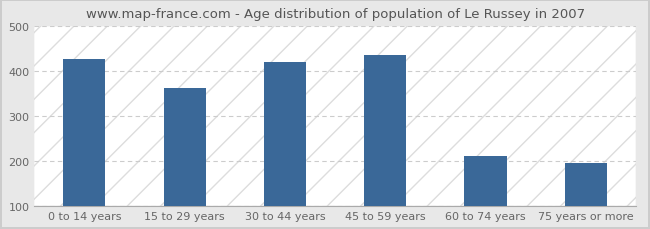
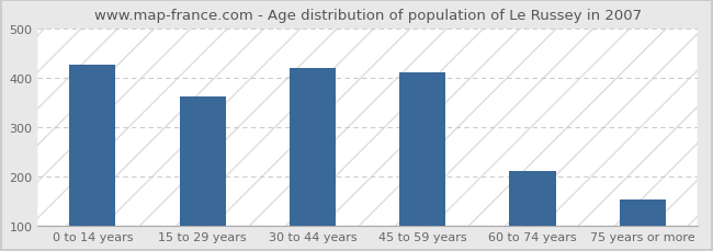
45 to 59 years: 435 -> 410
75 years or more: 195 -> 153
